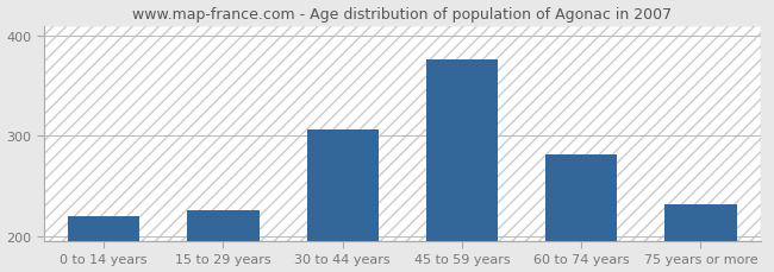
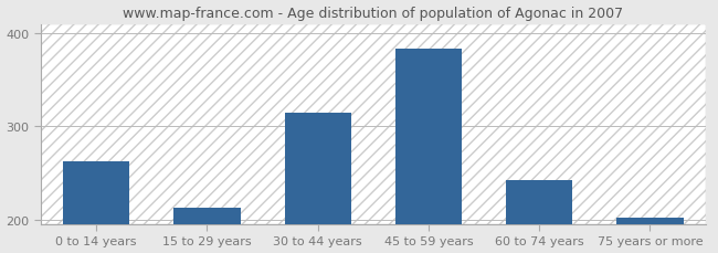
0 to 14 years: 220 -> 263
15 to 29 years: 226 -> 213
30 to 44 years: 306 -> 315
45 to 59 years: 376 -> 383
60 to 74 years: 282 -> 243
75 years or more: 232 -> 202
